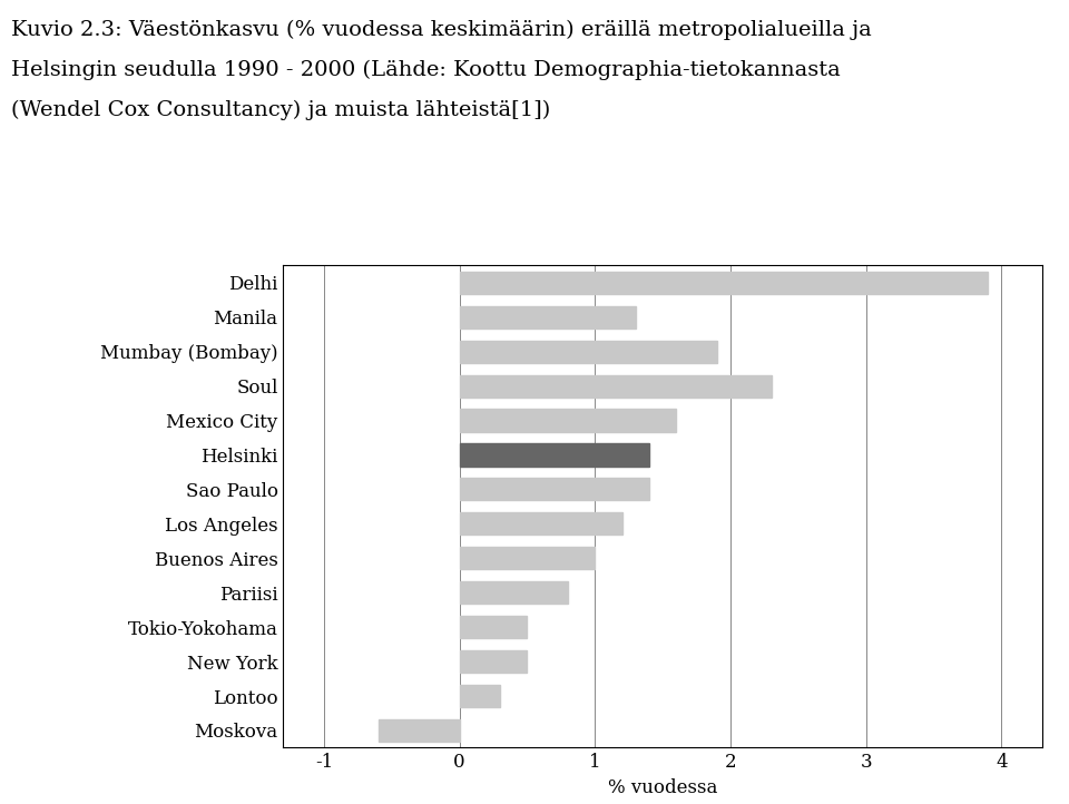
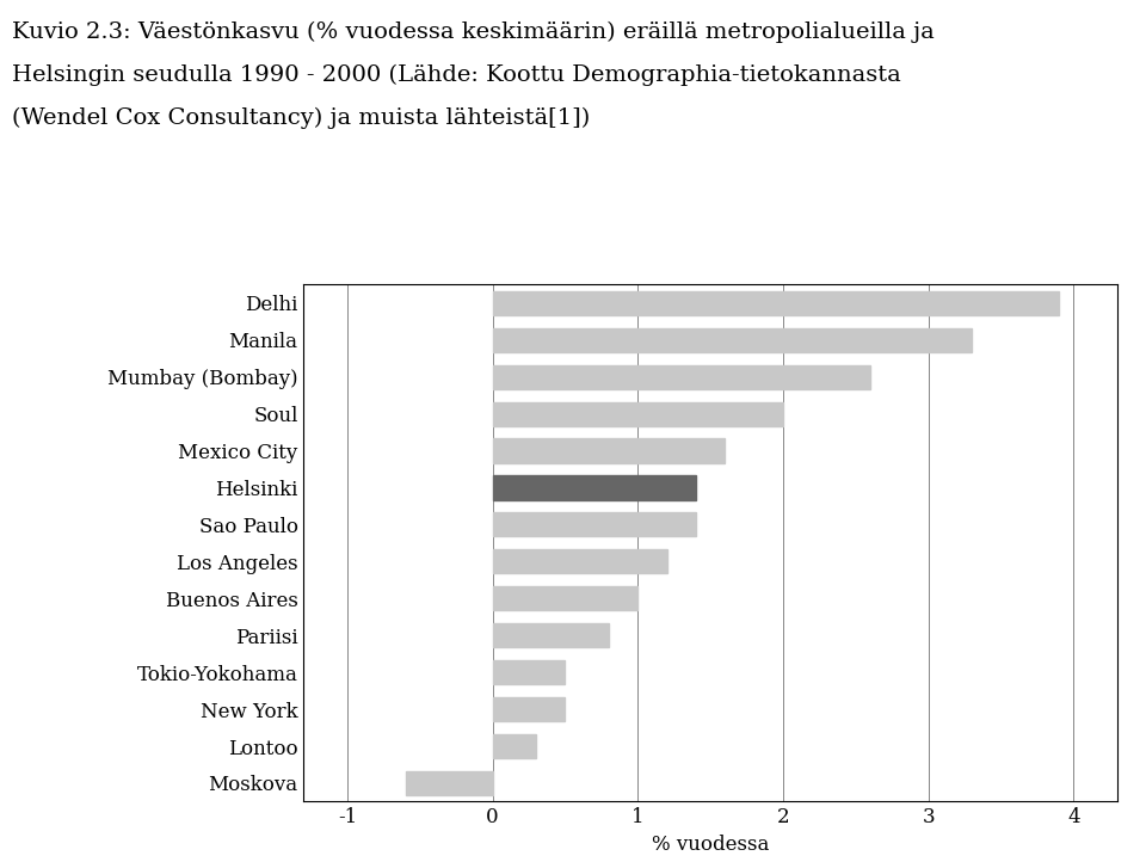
Manila: 1.3 -> 3.3
Mumbay (Bombay): 1.9 -> 2.6
Soul: 2.3 -> 2.0
